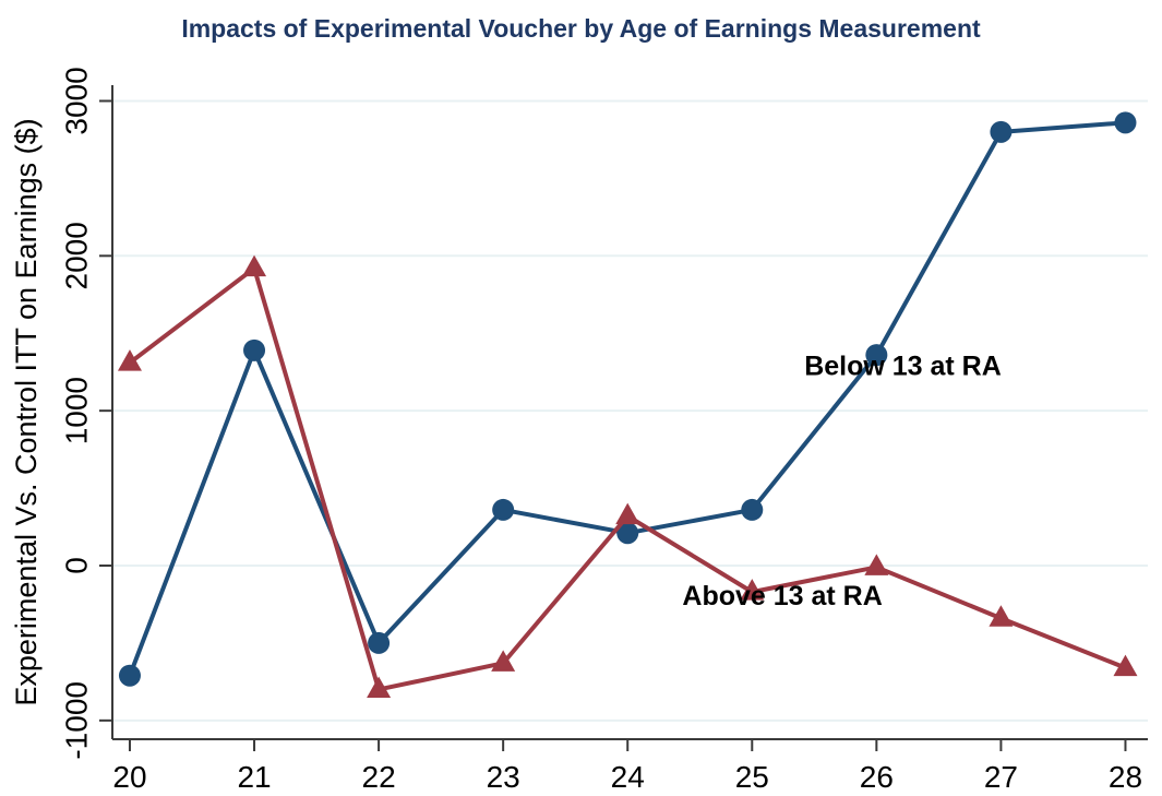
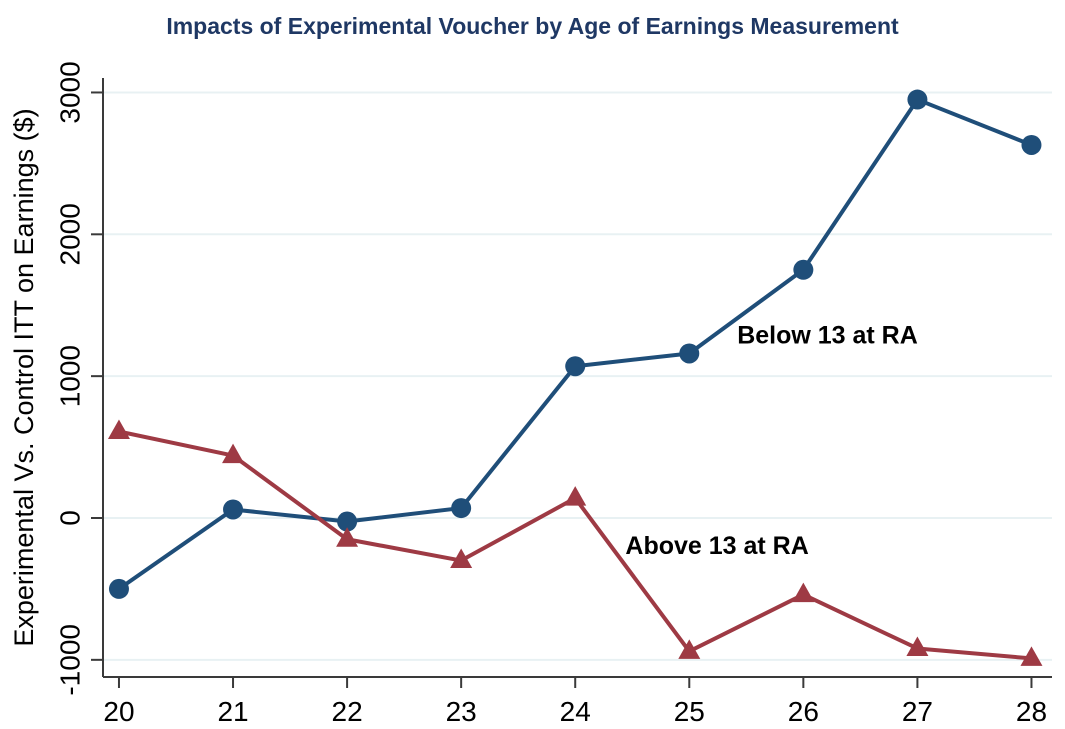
Below 13 at RA/20: -710 -> -500
Above 13 at RA/20: 1310 -> 610
Below 13 at RA/21: 1390 -> 60
Above 13 at RA/21: 1920 -> 440
Below 13 at RA/22: -500 -> -20
Above 13 at RA/22: -800 -> -150
Below 13 at RA/23: 360 -> 70
Above 13 at RA/23: -630 -> -300
Below 13 at RA/24: 210 -> 1070
Above 13 at RA/24: 320 -> 140
Below 13 at RA/25: 360 -> 1160
Above 13 at RA/25: -170 -> -940
Below 13 at RA/26: 1360 -> 1750
Above 13 at RA/26: -10 -> -540
Below 13 at RA/27: 2800 -> 2950
Above 13 at RA/27: -340 -> -920
Below 13 at RA/28: 2860 -> 2630
Above 13 at RA/28: -660 -> -990
